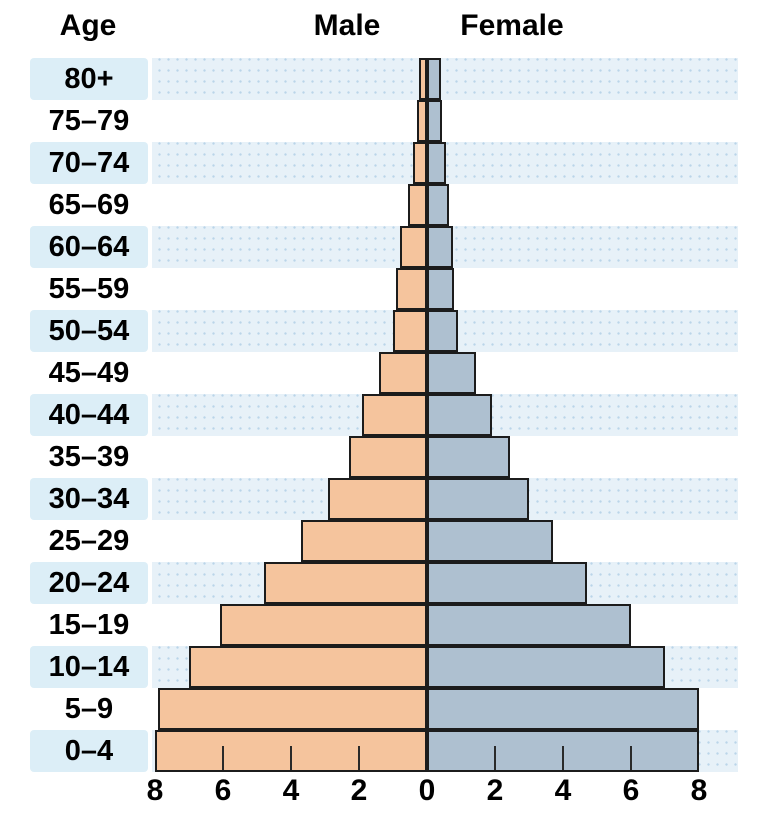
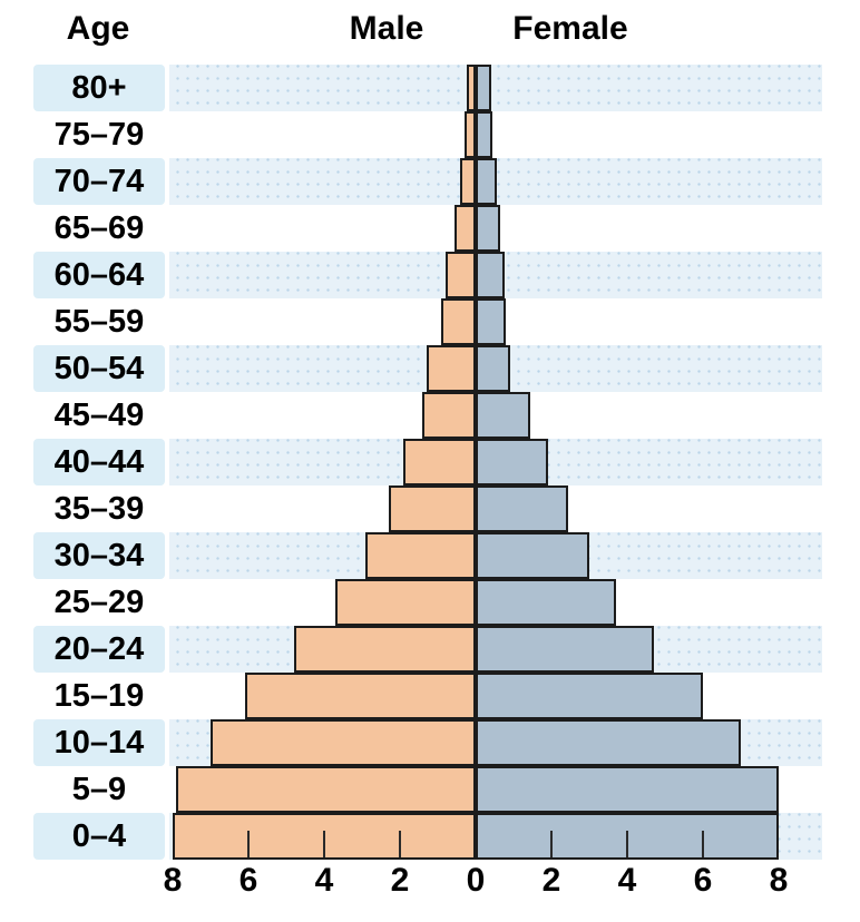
Male/50–54: 1.0 -> 1.3
